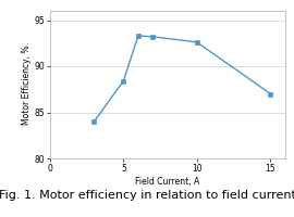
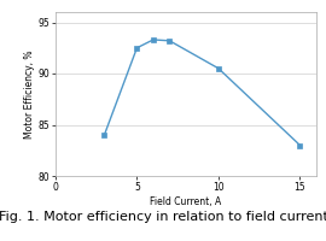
5: 88.4 -> 92.5
10: 92.6 -> 90.5
15: 87.0 -> 83.0
